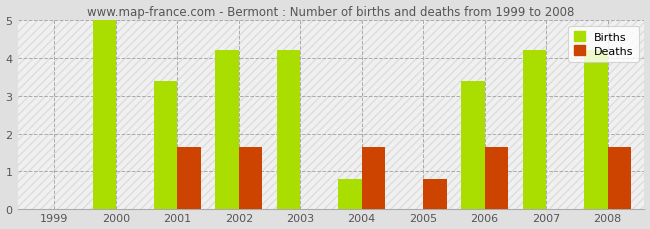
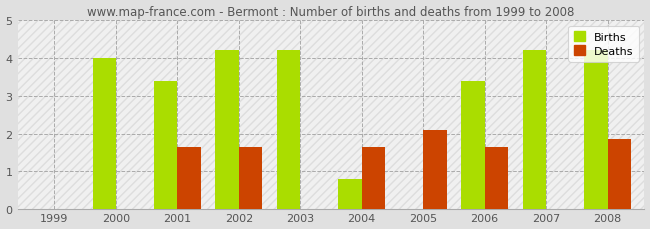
Births/2000: 5.0 -> 4.0
Deaths/2005: 0.80 -> 2.10
Deaths/2008: 1.65 -> 1.85
